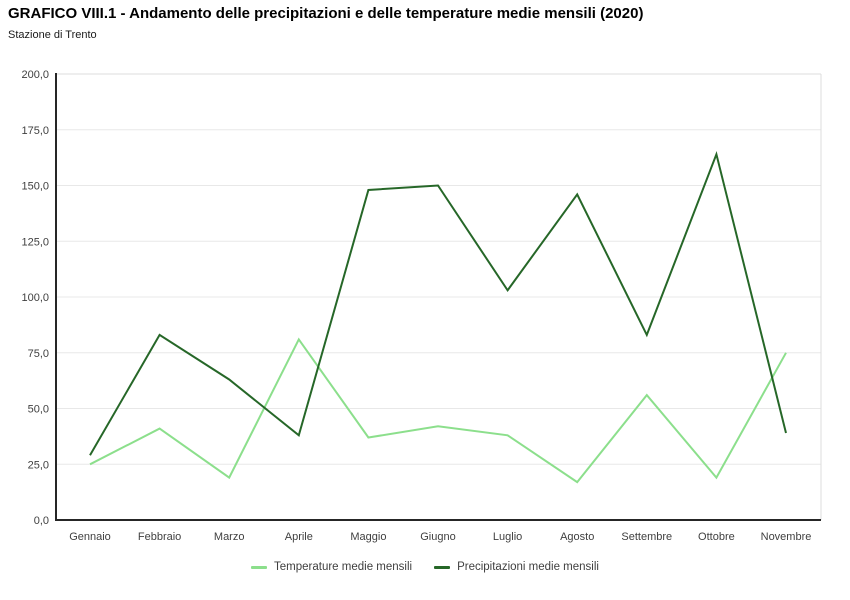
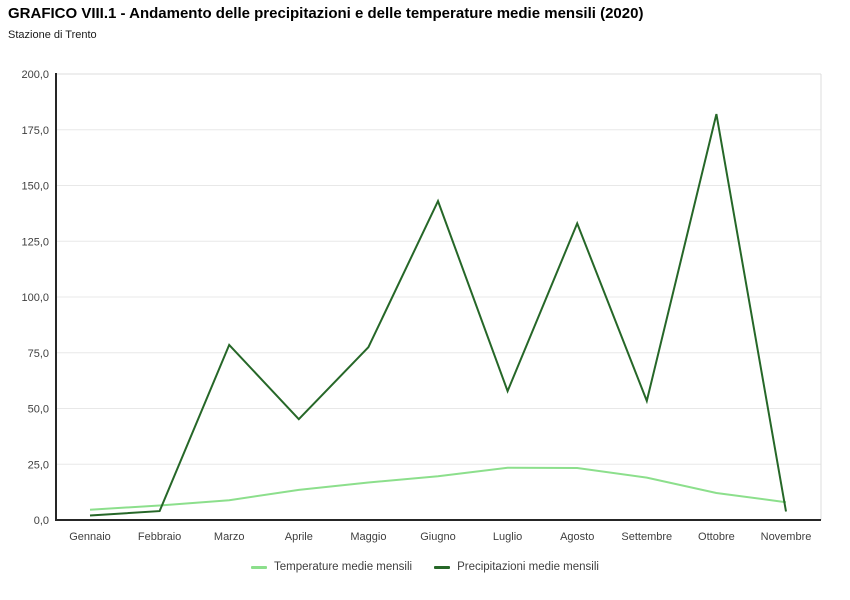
Temperature medie mensili/Gennaio: 25 -> 5
Precipitazioni medie mensili/Gennaio: 29 -> 2
Temperature medie mensili/Febbraio: 41 -> 6
Precipitazioni medie mensili/Febbraio: 83 -> 4
Temperature medie mensili/Marzo: 19 -> 9
Precipitazioni medie mensili/Marzo: 63 -> 78
Temperature medie mensili/Aprile: 81 -> 14
Precipitazioni medie mensili/Aprile: 38 -> 45
Temperature medie mensili/Maggio: 37 -> 17
Precipitazioni medie mensili/Maggio: 148 -> 78
Temperature medie mensili/Giugno: 42 -> 20
Precipitazioni medie mensili/Giugno: 150 -> 143
Temperature medie mensili/Luglio: 38 -> 23
Precipitazioni medie mensili/Luglio: 103 -> 58
Temperature medie mensili/Agosto: 17 -> 23
Precipitazioni medie mensili/Agosto: 146 -> 133
Temperature medie mensili/Settembre: 56 -> 19
Precipitazioni medie mensili/Settembre: 83 -> 53
Temperature medie mensili/Ottobre: 19 -> 12
Precipitazioni medie mensili/Ottobre: 164 -> 182
Temperature medie mensili/Novembre: 75 -> 8
Precipitazioni medie mensili/Novembre: 39 -> 4
